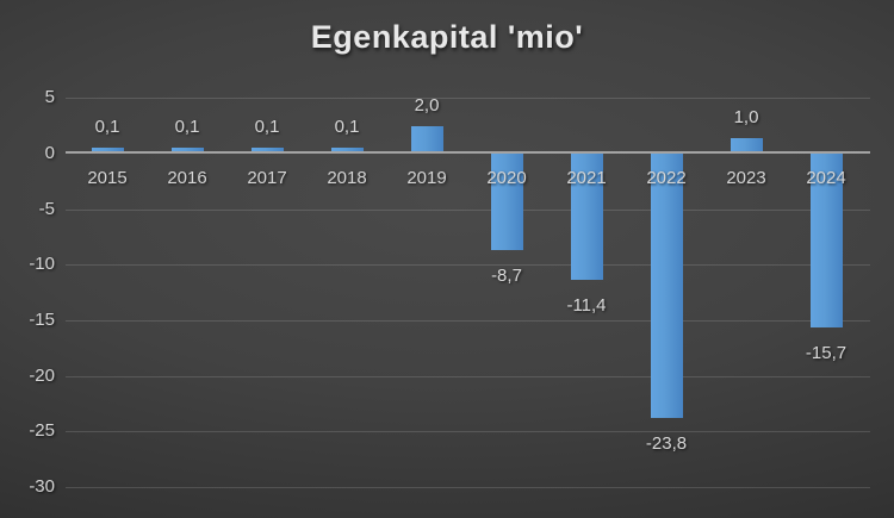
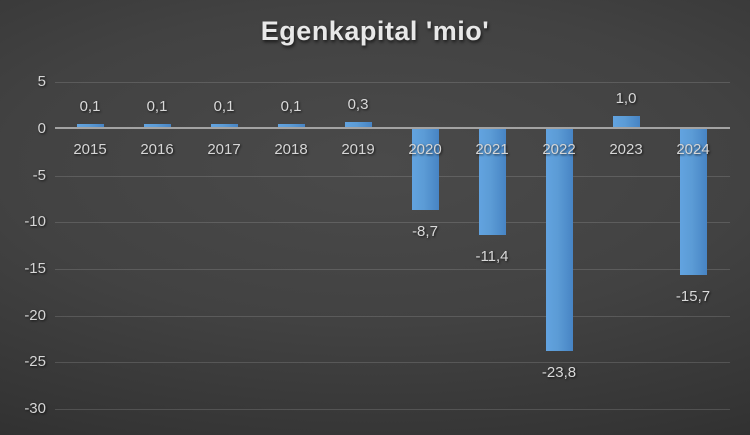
2019: 2,0 -> 0,3
